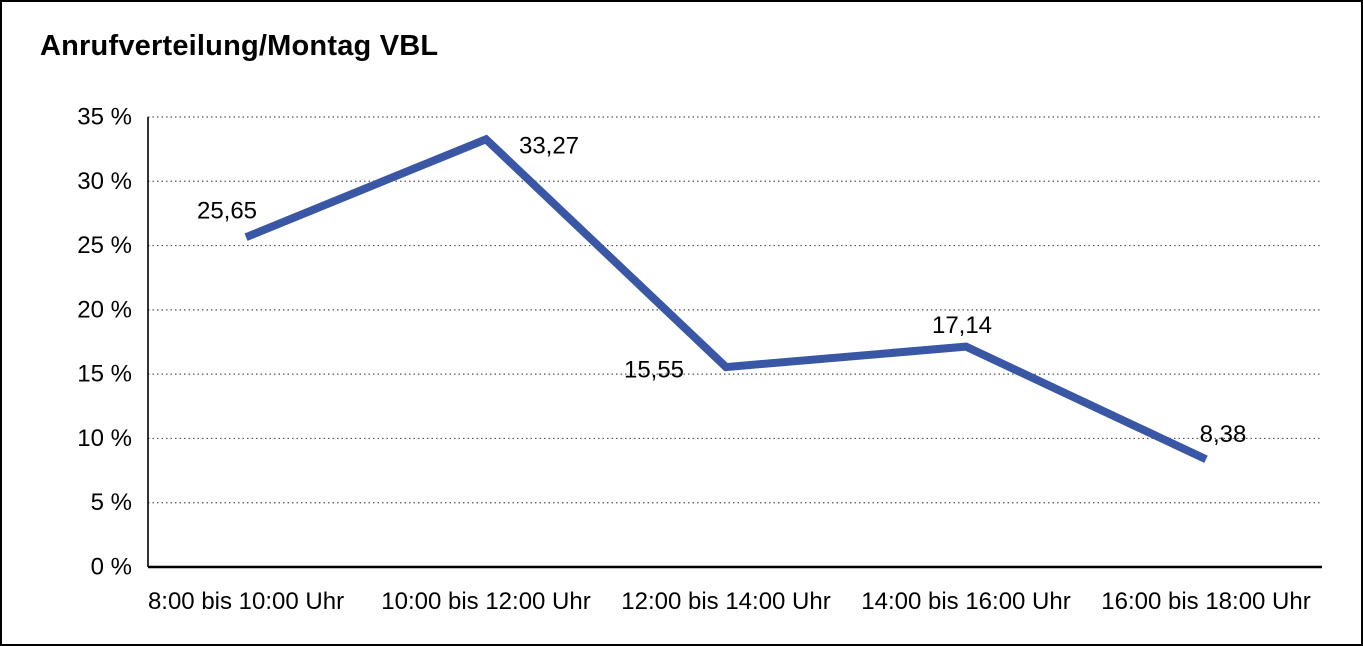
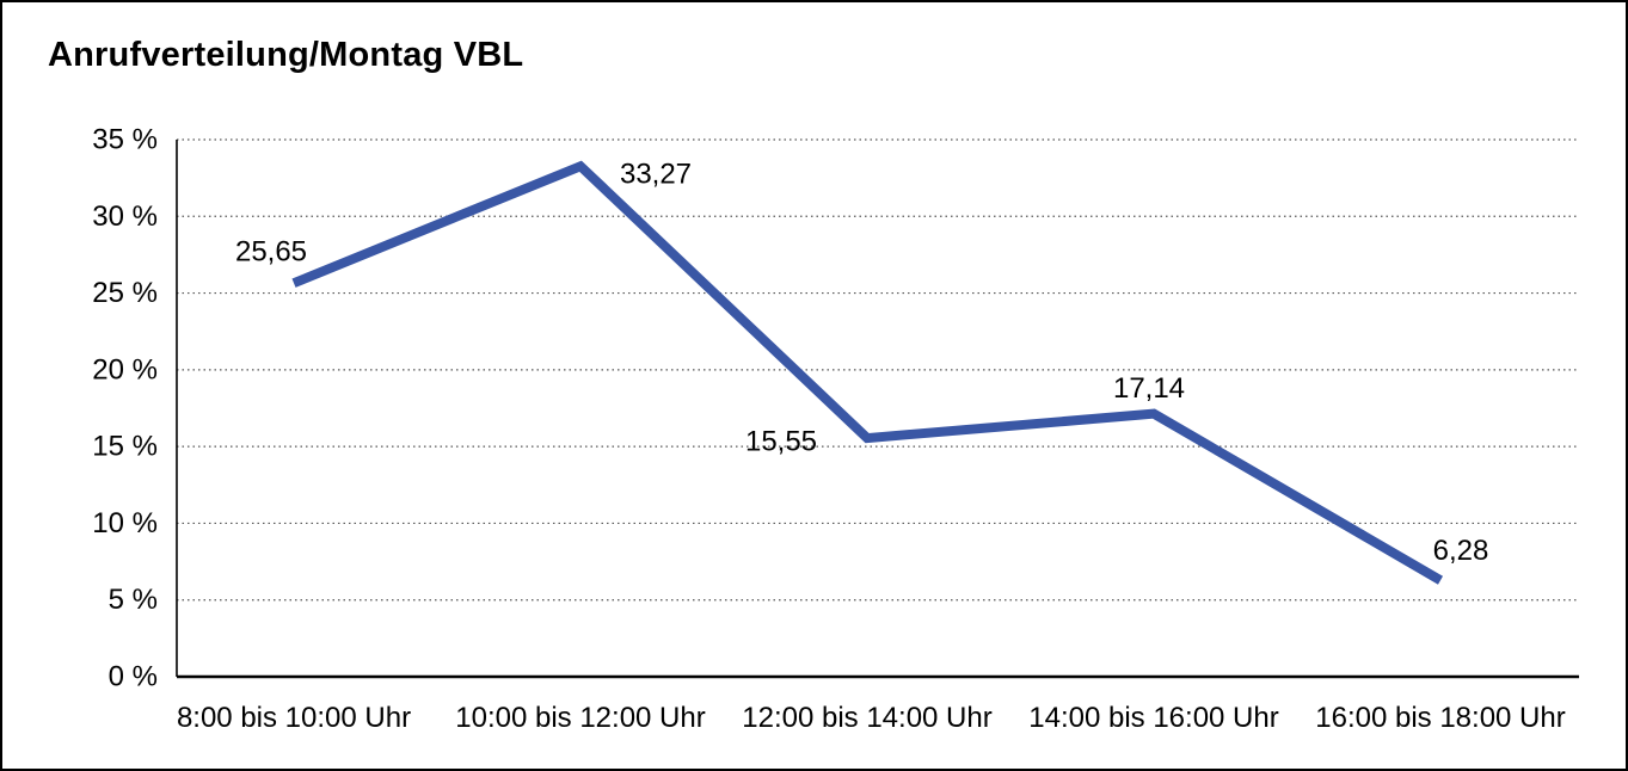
16:00 bis 18:00 Uhr: 8,38 -> 6,28
